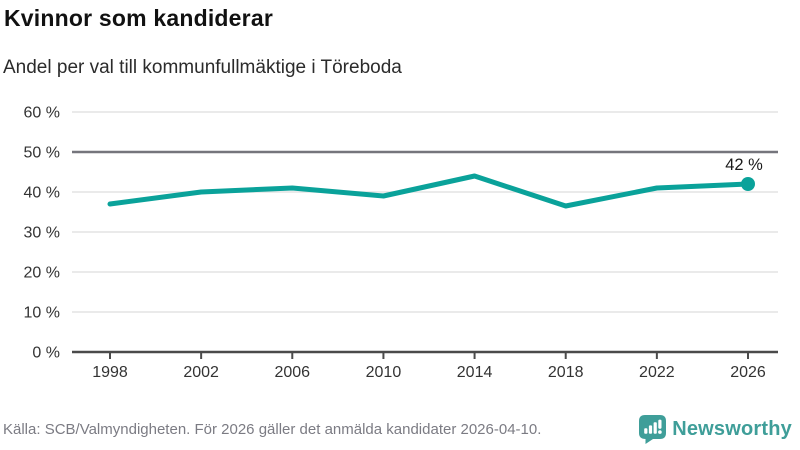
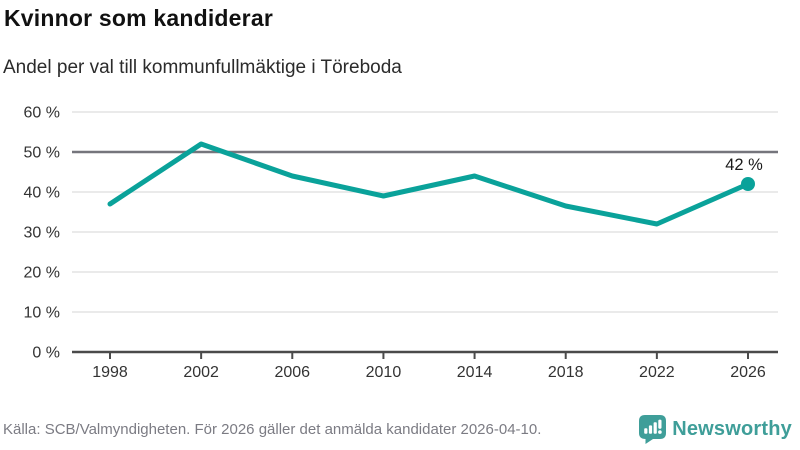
2002: 40% -> 52%
2006: 41% -> 44%
2022: 41% -> 32%
